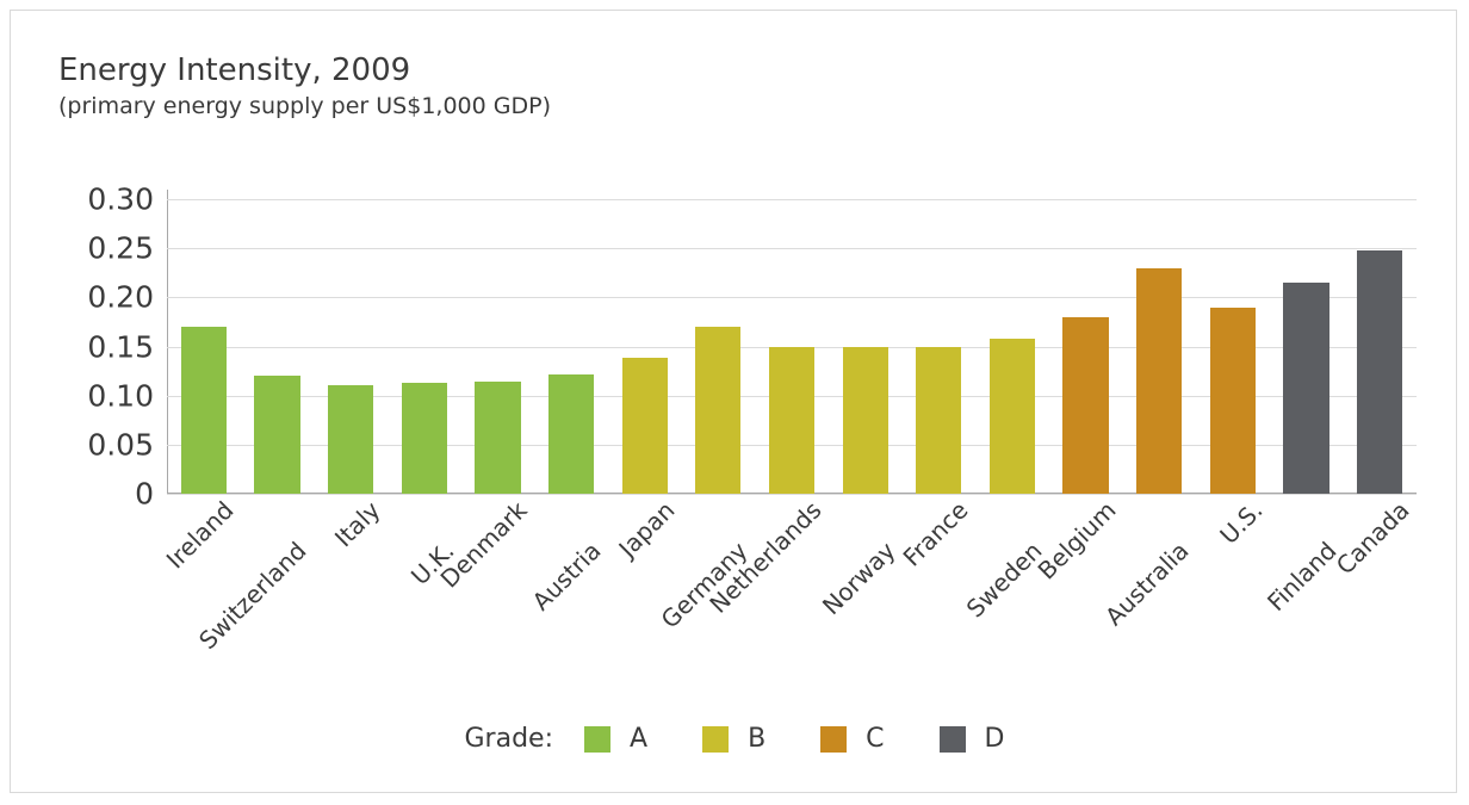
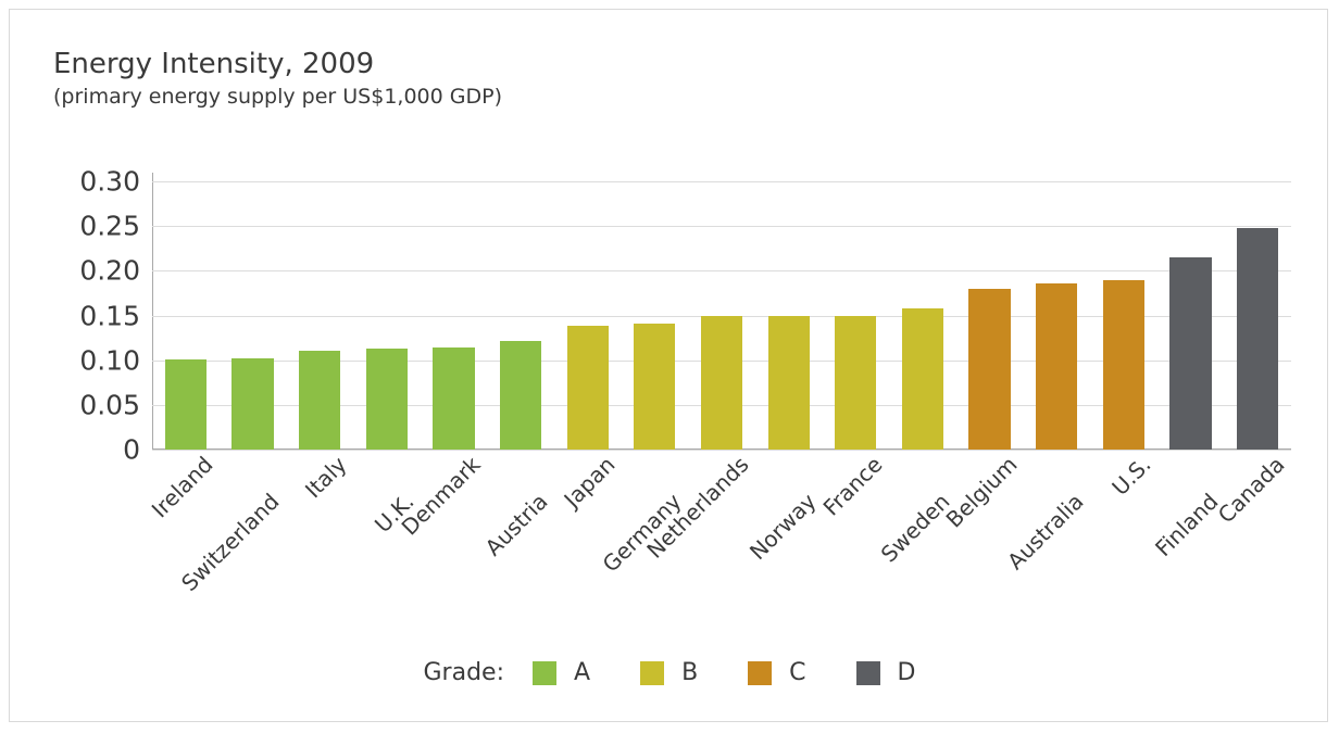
Ireland: 0.17 -> 0.10
Switzerland: 0.12 -> 0.10
Germany: 0.17 -> 0.14
Australia: 0.23 -> 0.19
